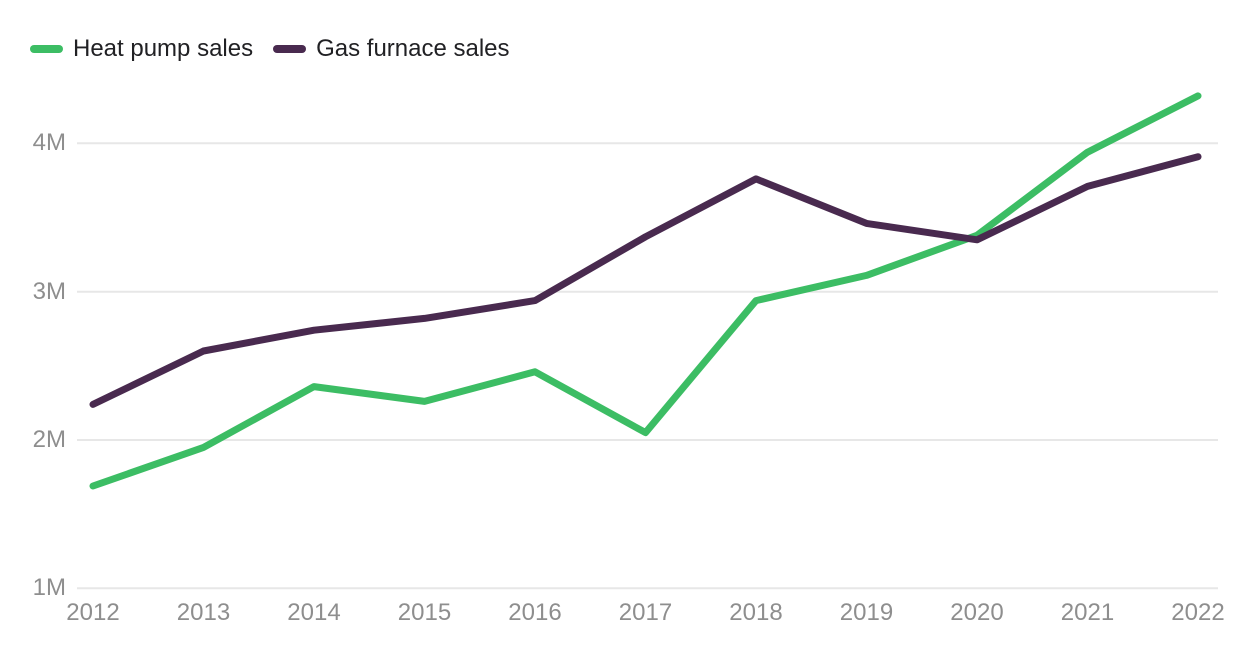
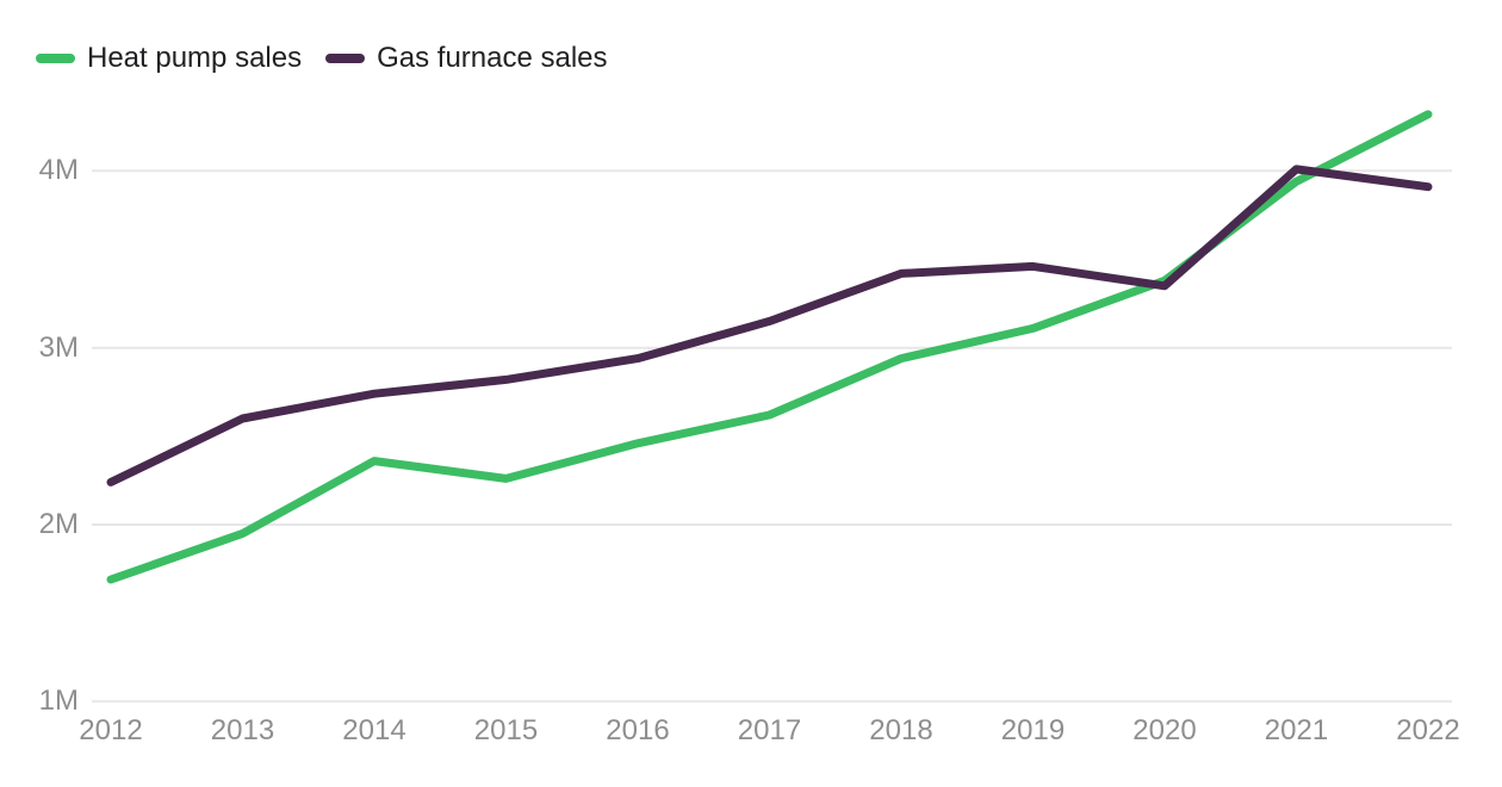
Heat pump sales/2017: 2.05M -> 2.62M
Gas furnace sales/2017: 3.37M -> 3.15M
Gas furnace sales/2018: 3.76M -> 3.42M
Gas furnace sales/2021: 3.71M -> 4.01M
